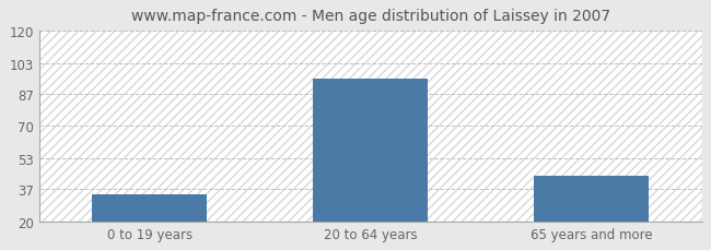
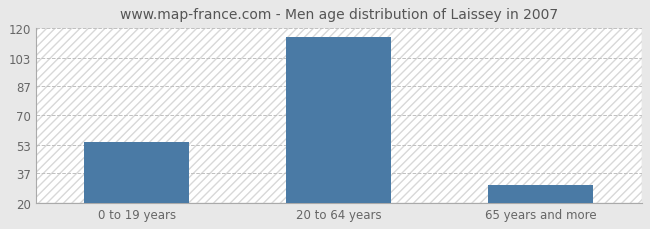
0 to 19 years: 34 -> 55
20 to 64 years: 95 -> 115
65 years and more: 44 -> 30
